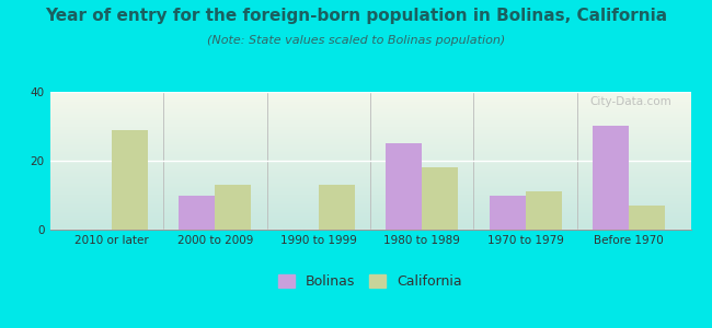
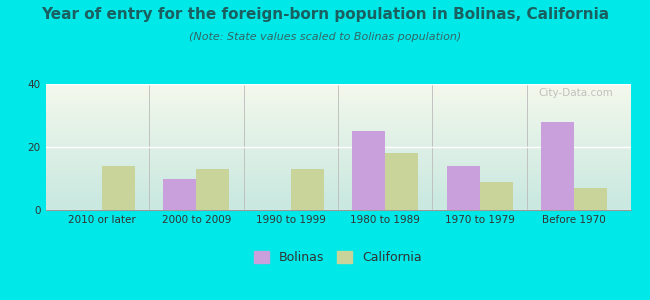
California/2010 or later: 29 -> 14
Bolinas/1970 to 1979: 10 -> 14
California/1970 to 1979: 11 -> 9
Bolinas/Before 1970: 30 -> 28
